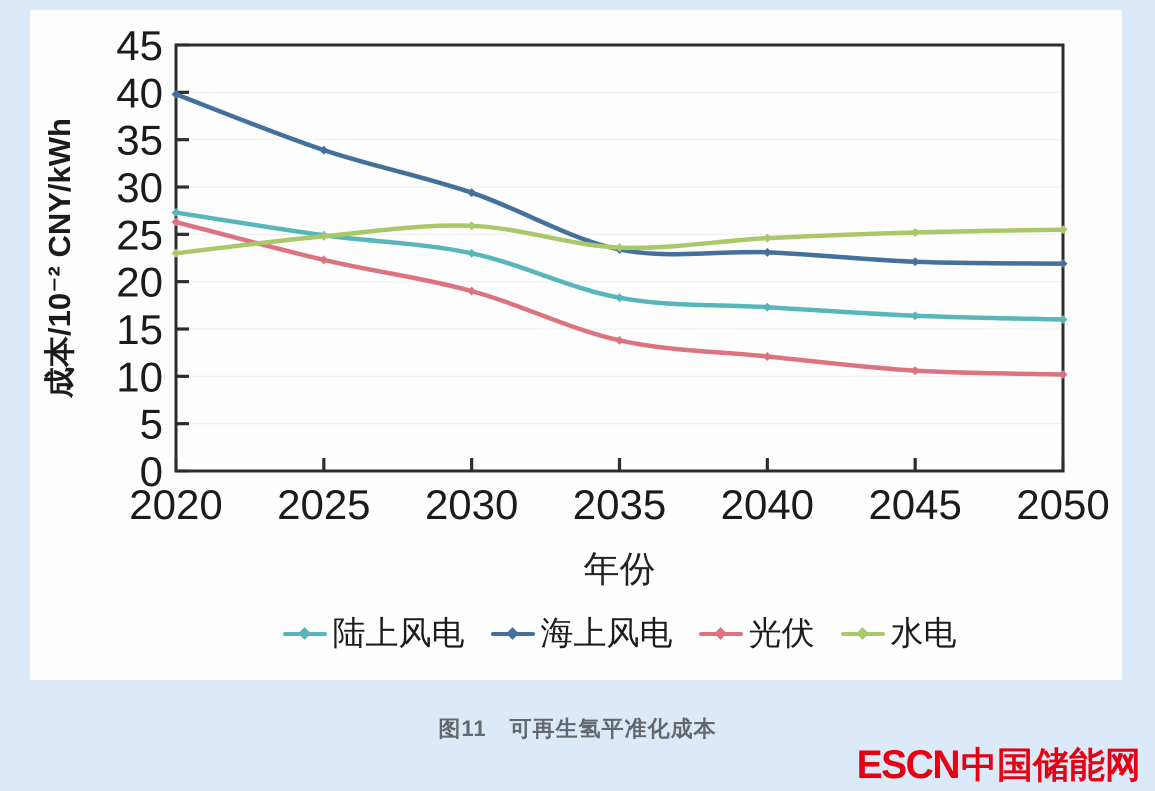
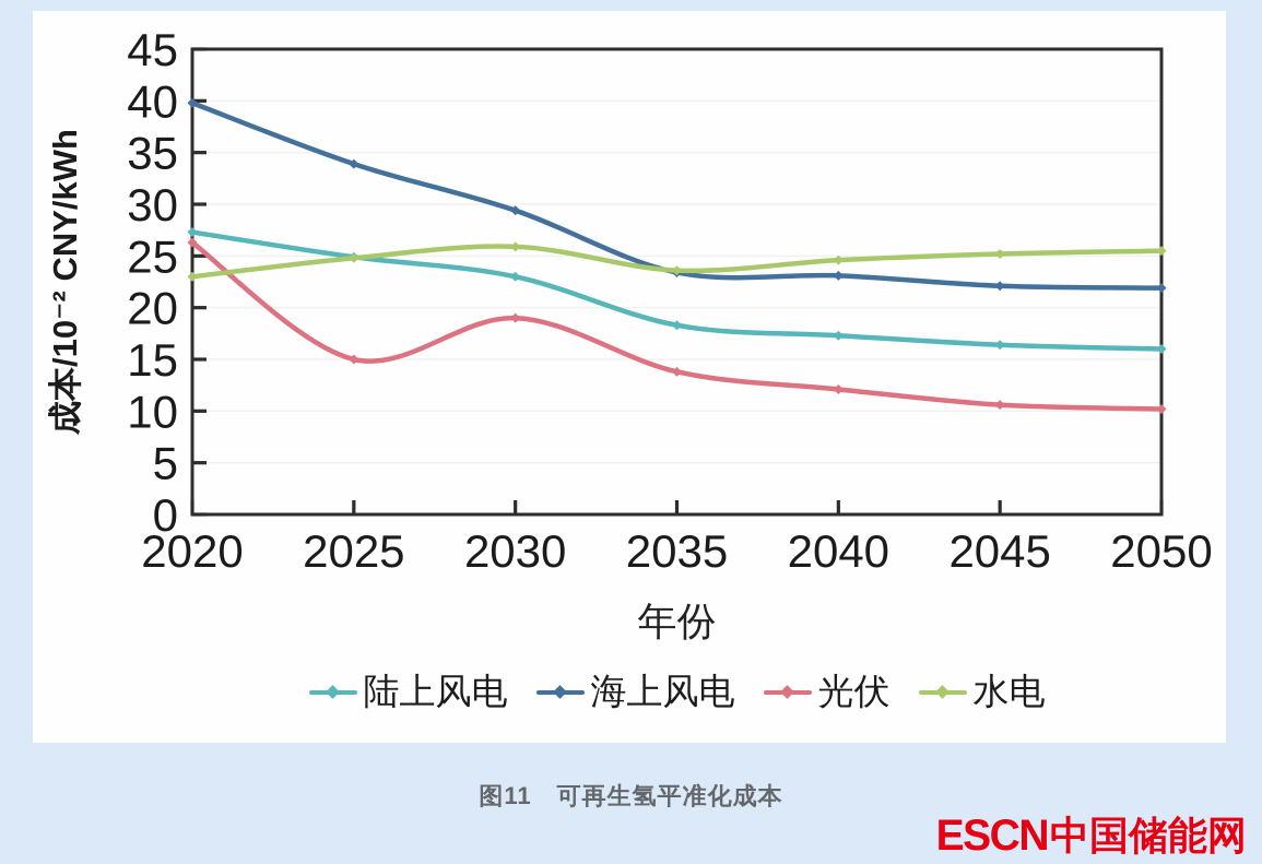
光伏/2025: 22 -> 15
